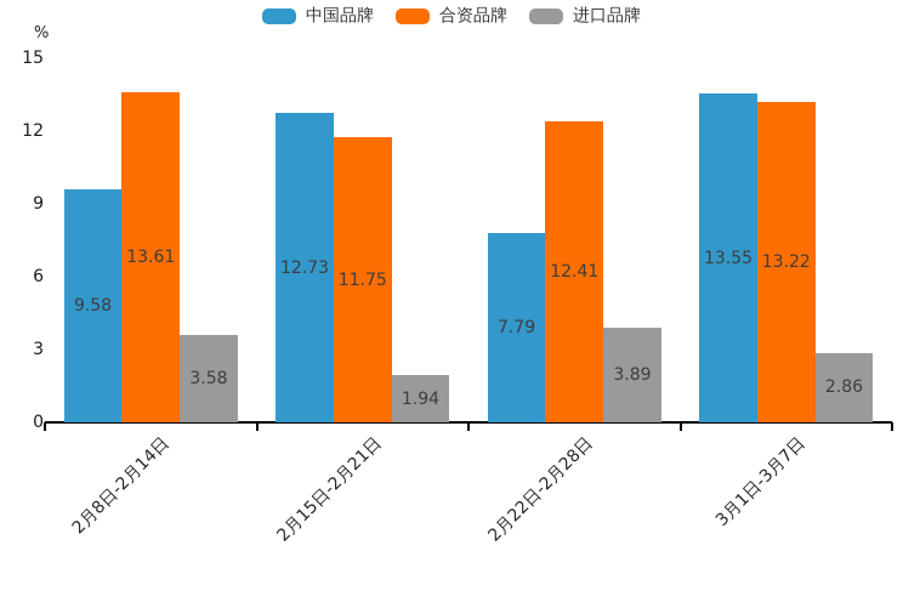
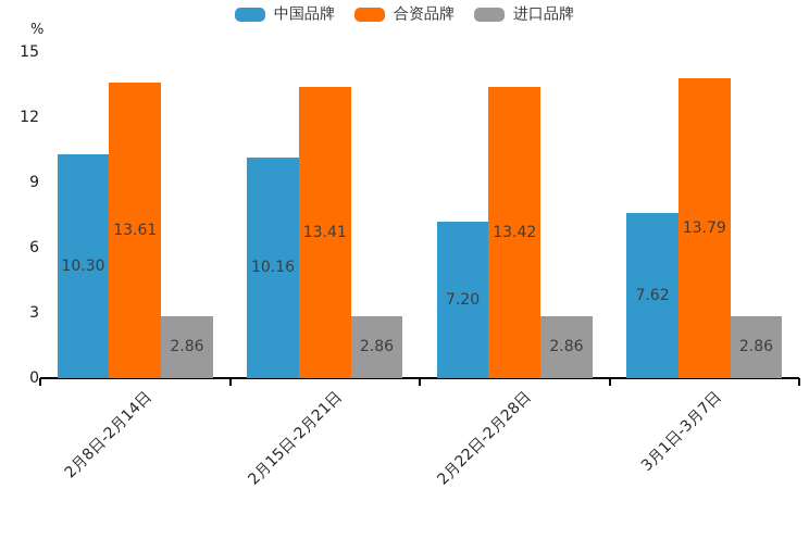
中国品牌/2月8日-2月14日: 9.58 -> 10.30
进口品牌/2月8日-2月14日: 3.58 -> 2.86
中国品牌/2月15日-2月21日: 12.73 -> 10.16
合资品牌/2月15日-2月21日: 11.75 -> 13.41
进口品牌/2月15日-2月21日: 1.94 -> 2.86
中国品牌/2月22日-2月28日: 7.79 -> 7.20
合资品牌/2月22日-2月28日: 12.41 -> 13.42
进口品牌/2月22日-2月28日: 3.89 -> 2.86
中国品牌/3月1日-3月7日: 13.55 -> 7.62
合资品牌/3月1日-3月7日: 13.22 -> 13.79
